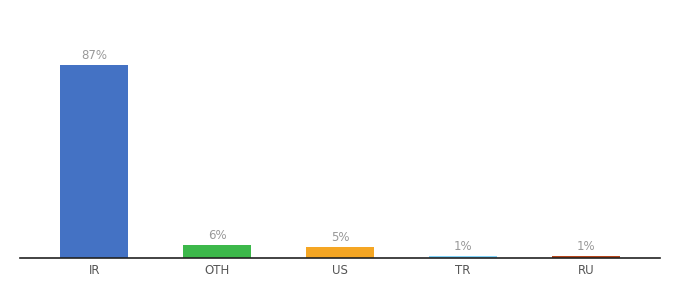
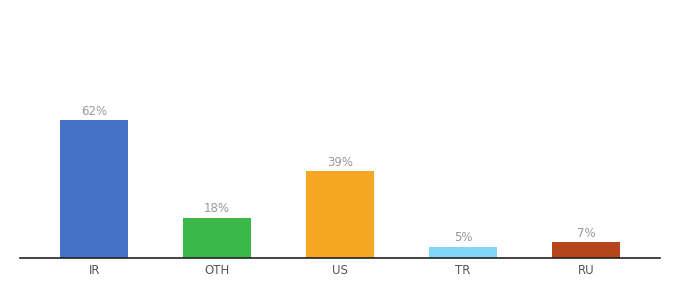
IR: 87% -> 62%
OTH: 6% -> 18%
US: 5% -> 39%
TR: 1% -> 5%
RU: 1% -> 7%
